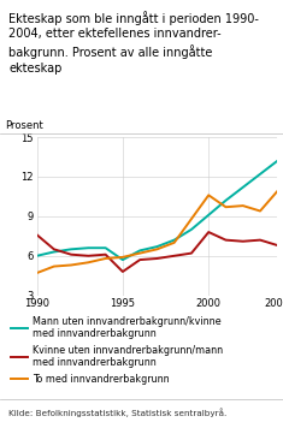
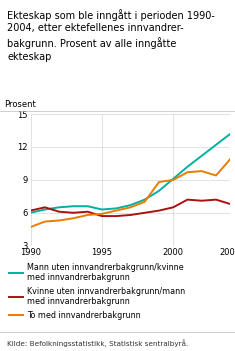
Kvinne uten innvandrerbakgrunn/mann med innvandrerbakgrunn/1990: 7.6 -> 6.2
Mann uten innvandrerbakgrunn/kvinne med innvandrerbakgrunn/1995: 5.7 -> 6.3
Kvinne uten innvandrerbakgrunn/mann med innvandrerbakgrunn/1995: 4.8 -> 5.7
Kvinne uten innvandrerbakgrunn/mann med innvandrerbakgrunn/2000: 7.8 -> 6.5
To med innvandrerbakgrunn/2000: 10.6 -> 9.0
